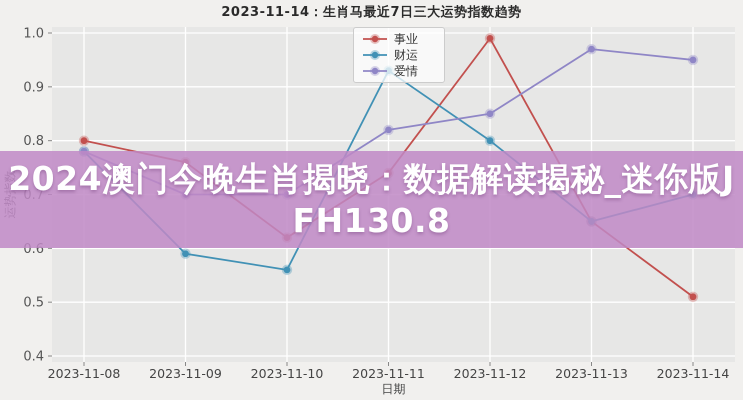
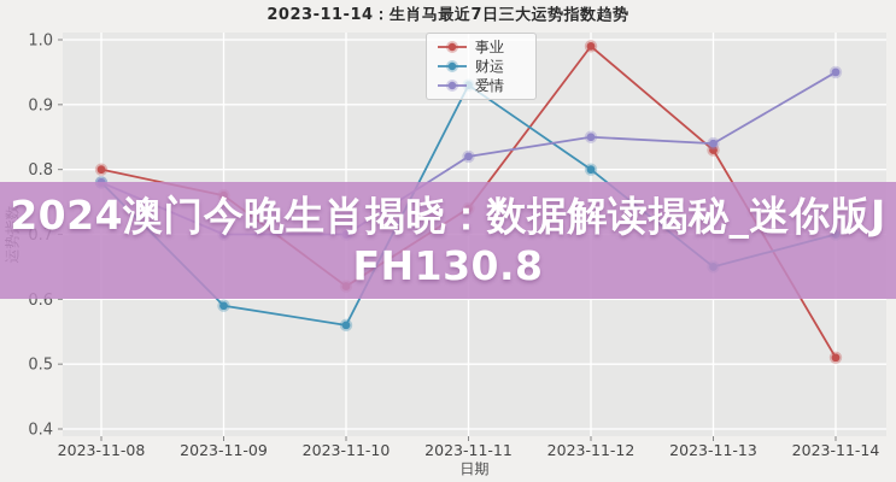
事业/2023-11-13: 0.65 -> 0.83
爱情/2023-11-13: 0.97 -> 0.84
